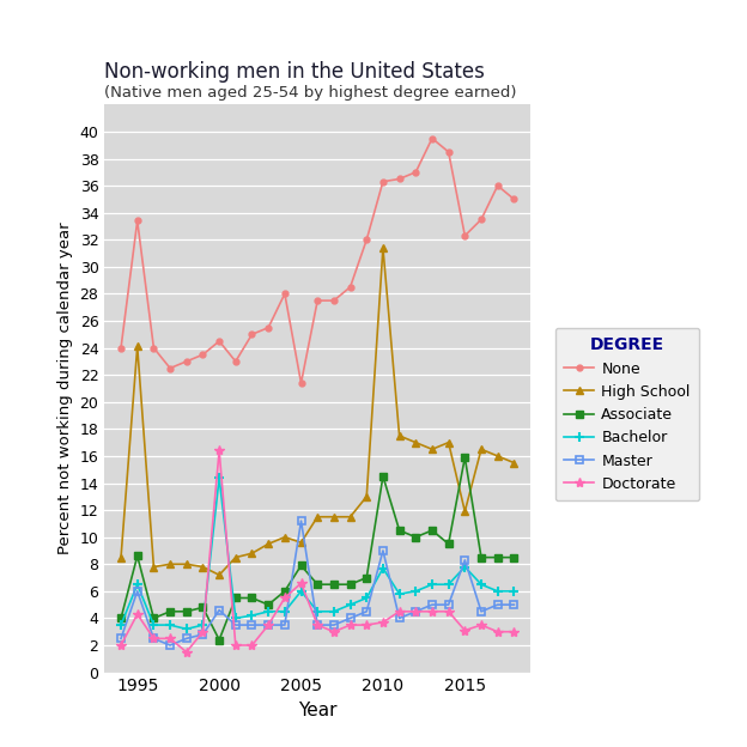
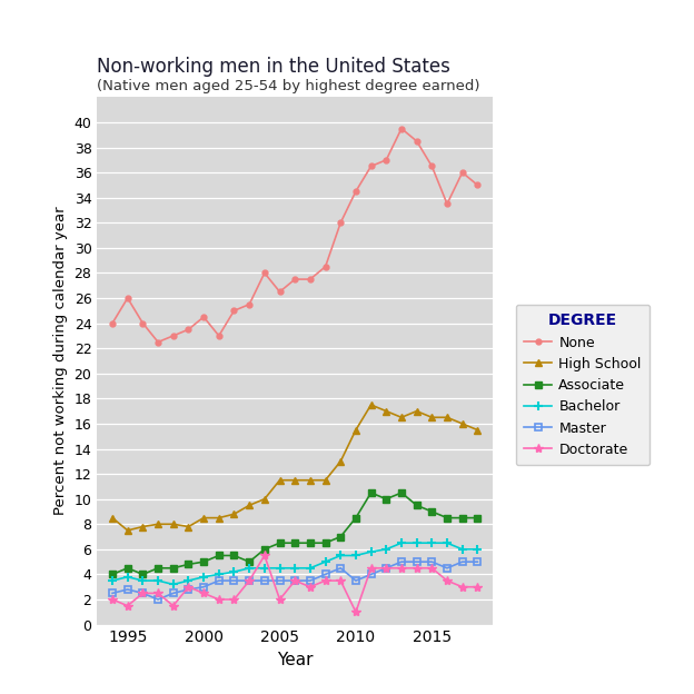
None/1995: 33.4 -> 26.0
High School/1995: 24.1 -> 7.5
Associate/1995: 8.6 -> 4.5
Bachelor/1995: 6.5 -> 3.8
Master/1995: 6.0 -> 2.8
Doctorate/1995: 4.3 -> 1.5
High School/2000: 7.2 -> 8.5
Associate/2000: 2.4 -> 5.0
Bachelor/2000: 14.4 -> 3.8
Master/2000: 4.6 -> 3.0
Doctorate/2000: 16.4 -> 2.5
None/2005: 21.4 -> 26.5
High School/2005: 9.6 -> 11.5
Associate/2005: 7.9 -> 6.5
Bachelor/2005: 6.0 -> 4.5
Master/2005: 11.2 -> 3.5
Doctorate/2005: 6.6 -> 2.0
None/2010: 36.3 -> 34.5
High School/2010: 31.4 -> 15.5
Associate/2010: 14.5 -> 8.5
Bachelor/2010: 7.7 -> 5.5
Master/2010: 9.0 -> 3.5
Doctorate/2010: 3.7 -> 1.0
None/2015: 32.3 -> 36.5
High School/2015: 11.9 -> 16.5
Associate/2015: 15.9 -> 9.0
Bachelor/2015: 7.8 -> 6.5
Master/2015: 8.3 -> 5.0
Doctorate/2015: 3.1 -> 4.5
